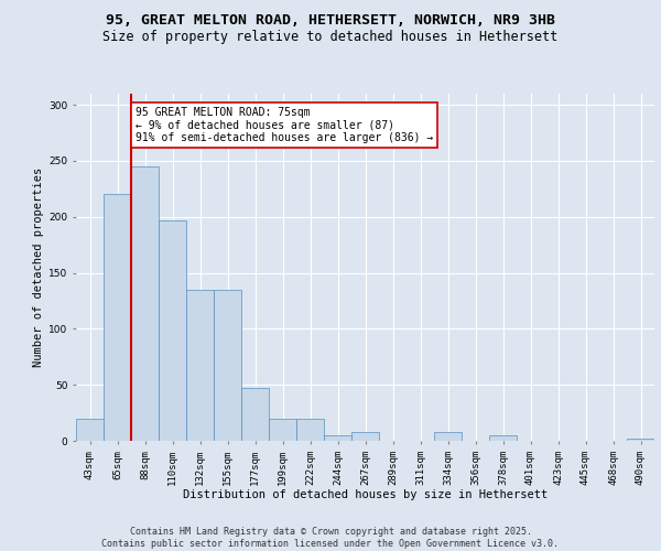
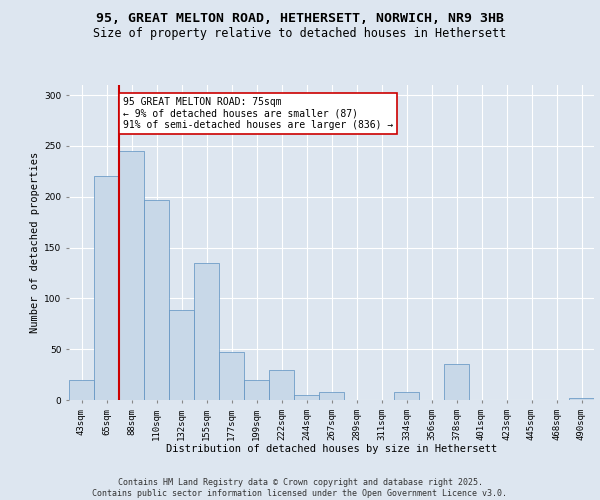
132sqm: 135 -> 89
222sqm: 20 -> 30
378sqm: 5 -> 35
